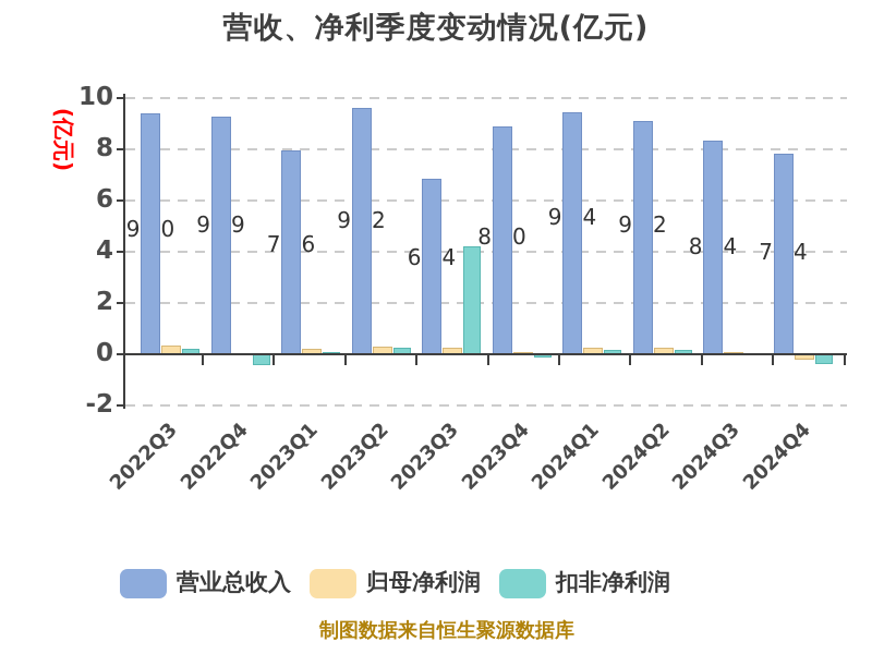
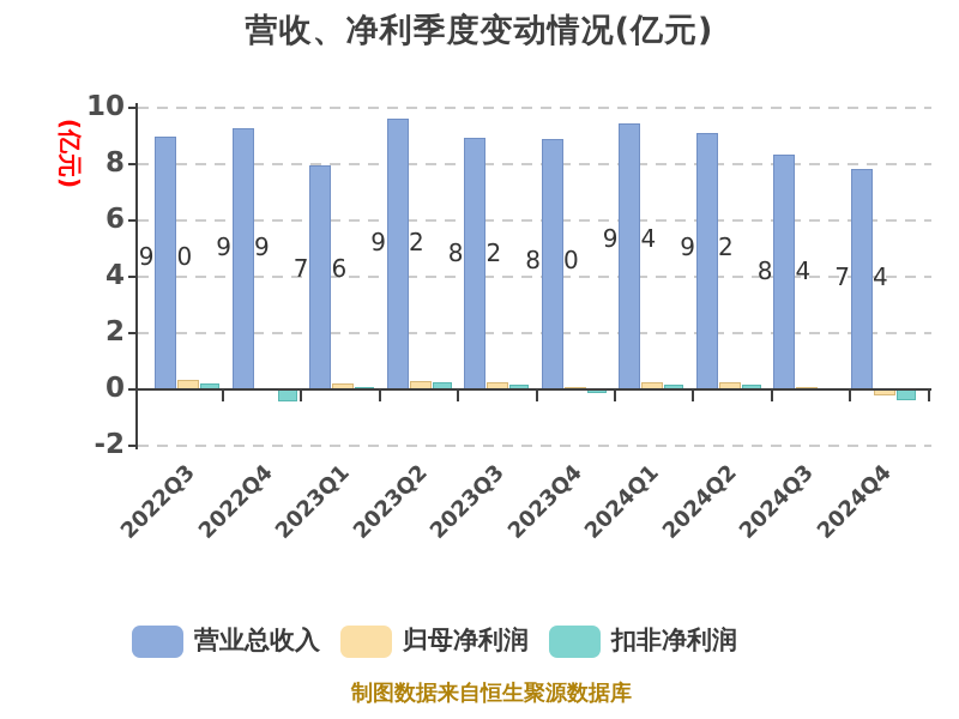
营业总收入/2022Q3: 9.40 -> 9.00
营业总收入/2023Q3: 6.84 -> 8.92
扣非净利润/2023Q3: 4.2 -> 0.1
